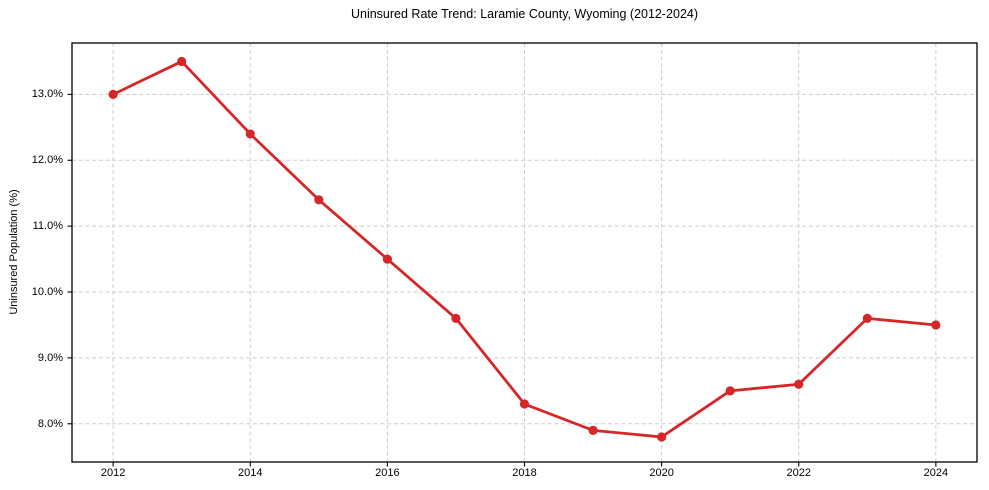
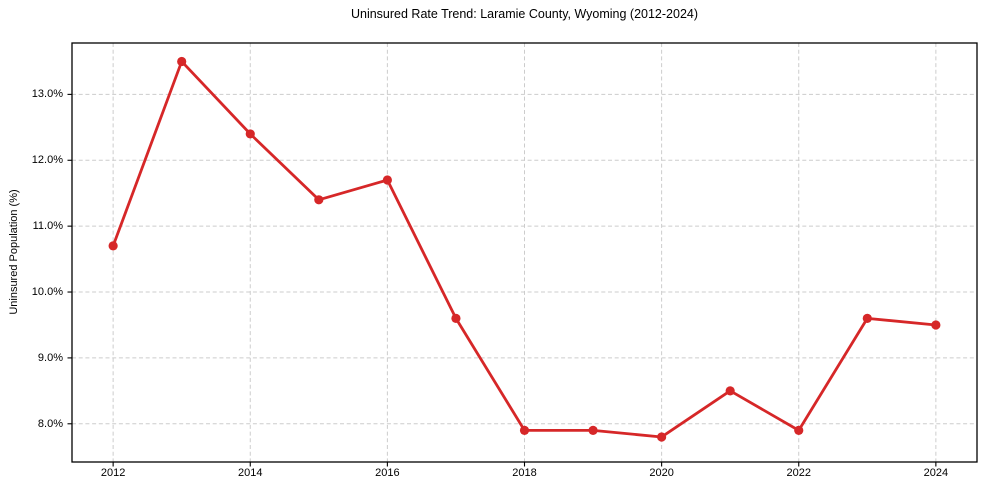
2012: 13.0% -> 10.7%
2016: 10.5% -> 11.7%
2018: 8.3% -> 7.9%
2022: 8.6% -> 7.9%
